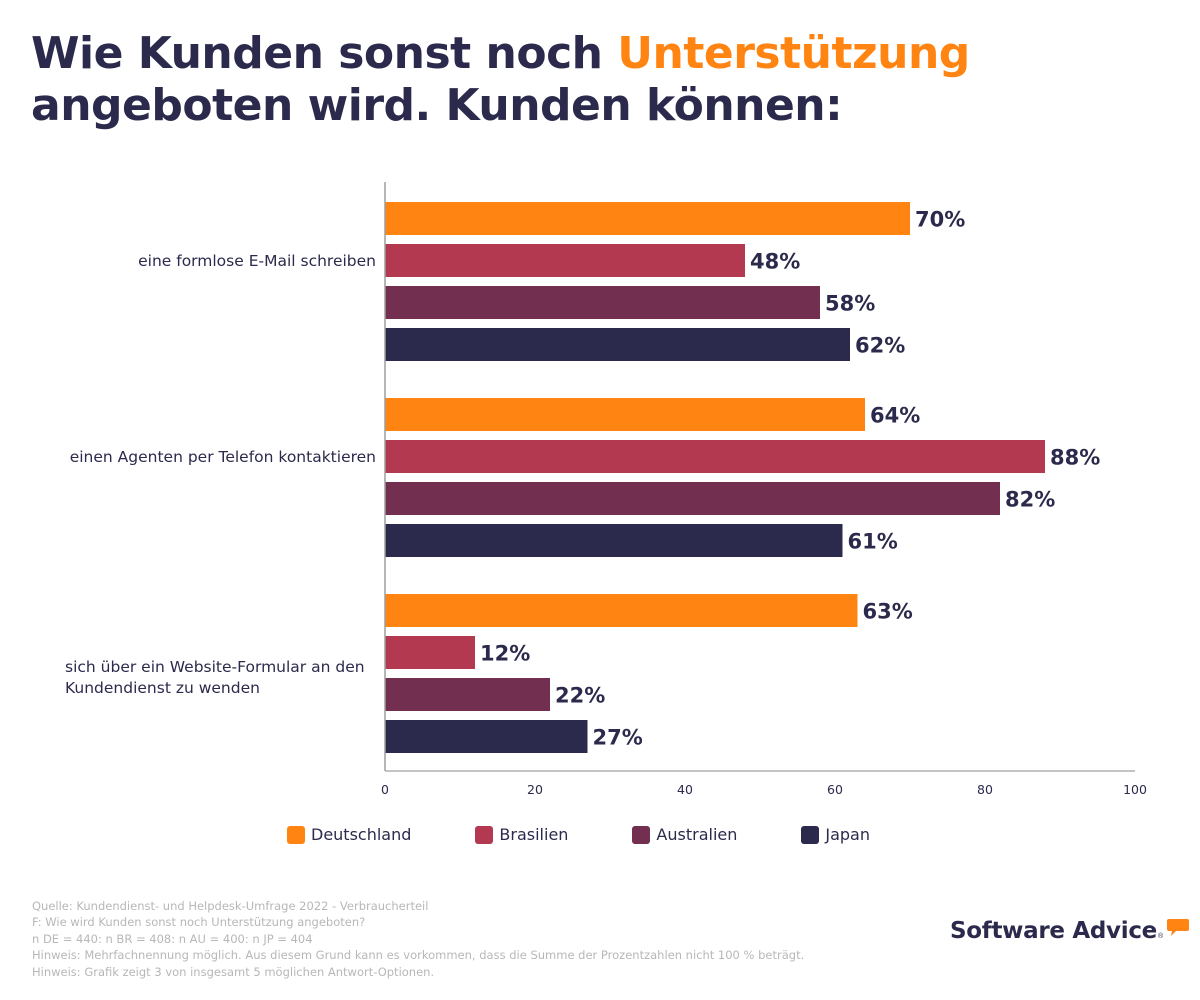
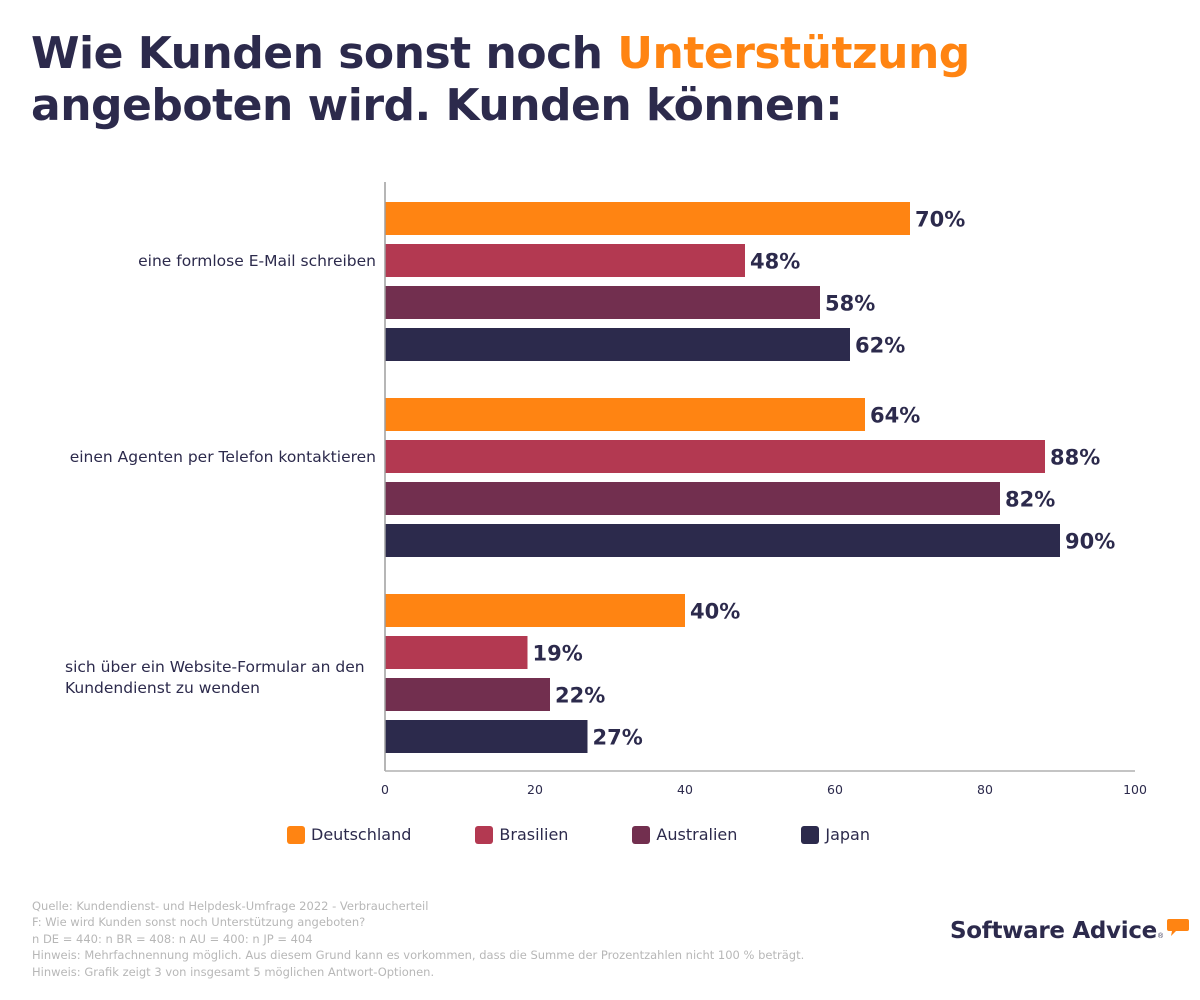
Japan/einen Agenten per Telefon kontaktieren: 61% -> 90%
Deutschland/sich über ein Website-Formular an den Kundendienst zu wenden: 63% -> 40%
Brasilien/sich über ein Website-Formular an den Kundendienst zu wenden: 12% -> 19%
